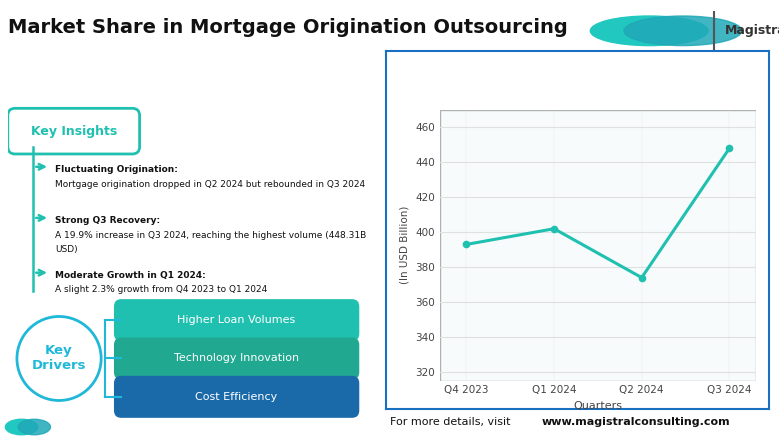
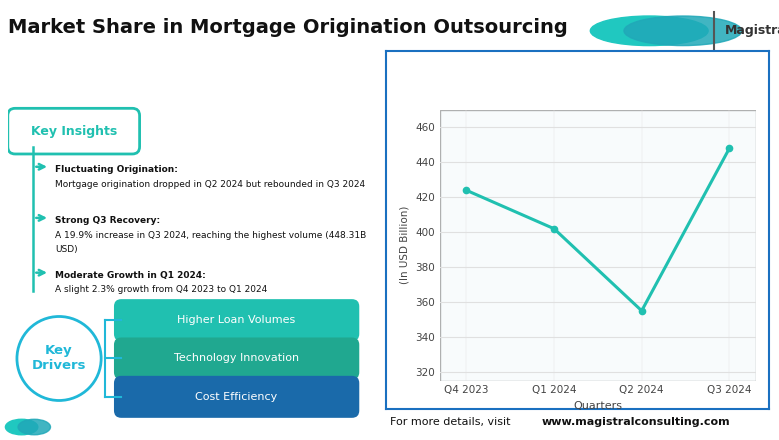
Q4 2023: 393 -> 424
Q2 2024: 374 -> 355
